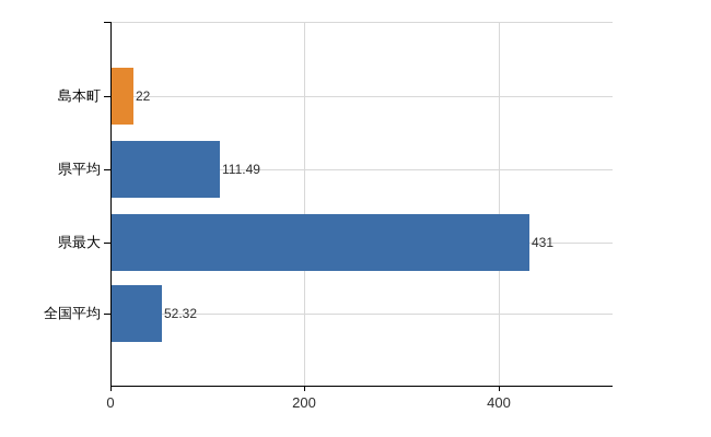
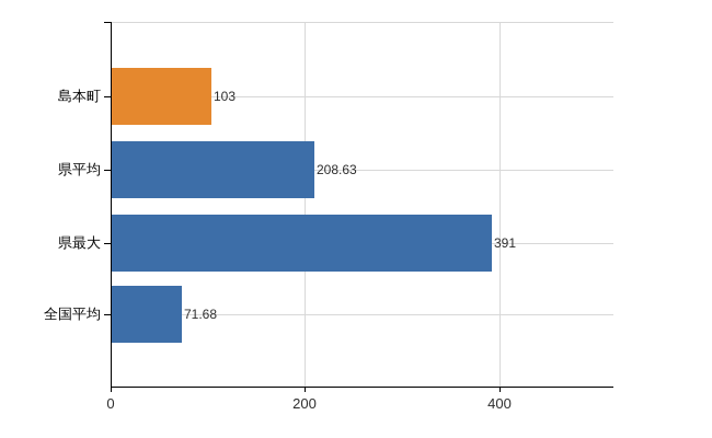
島本町: 22 -> 103
県平均: 111.49 -> 208.63
県最大: 431 -> 391
全国平均: 52.32 -> 71.68
